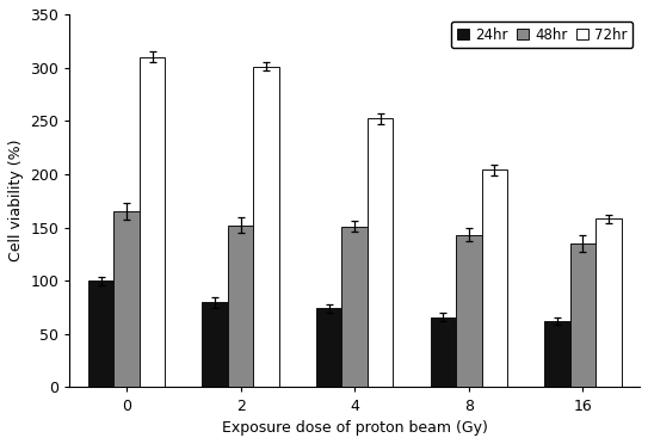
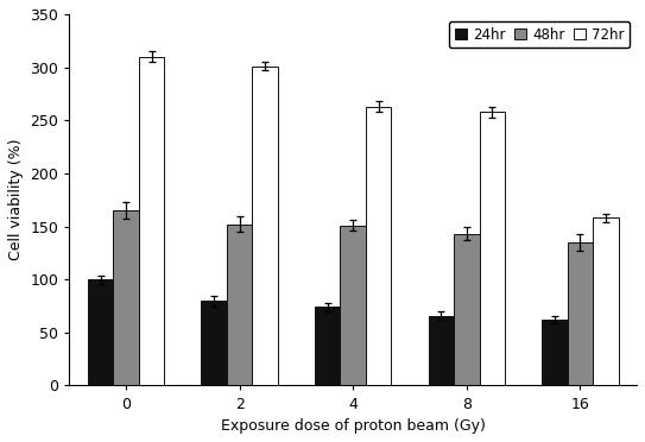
72hr/4: 252 -> 263
72hr/8: 204 -> 258
